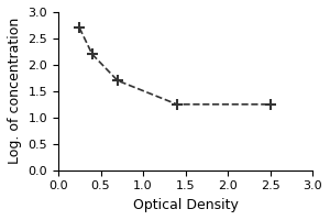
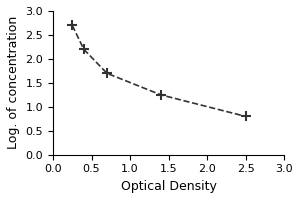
2.5: 1.25 -> 0.80
